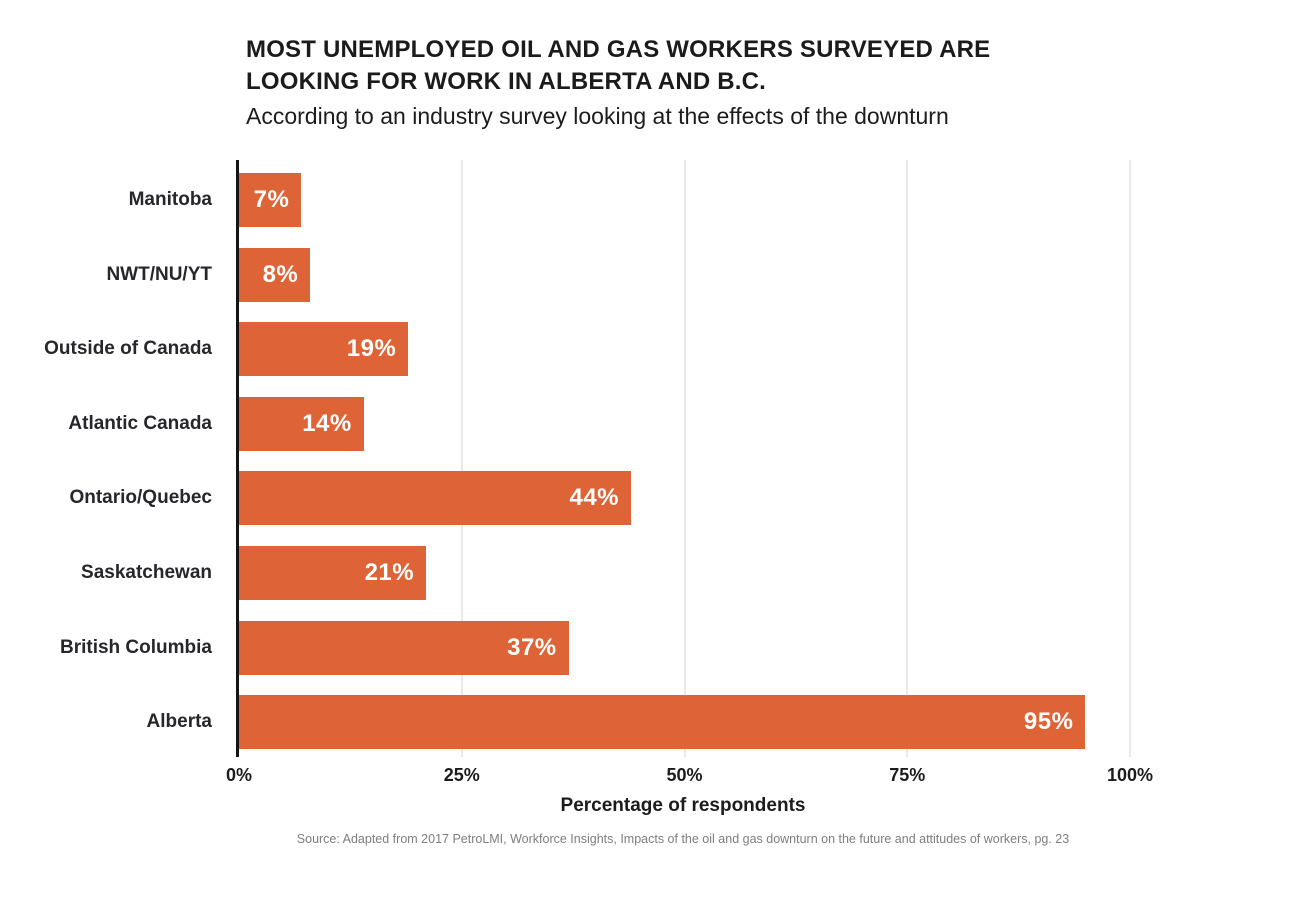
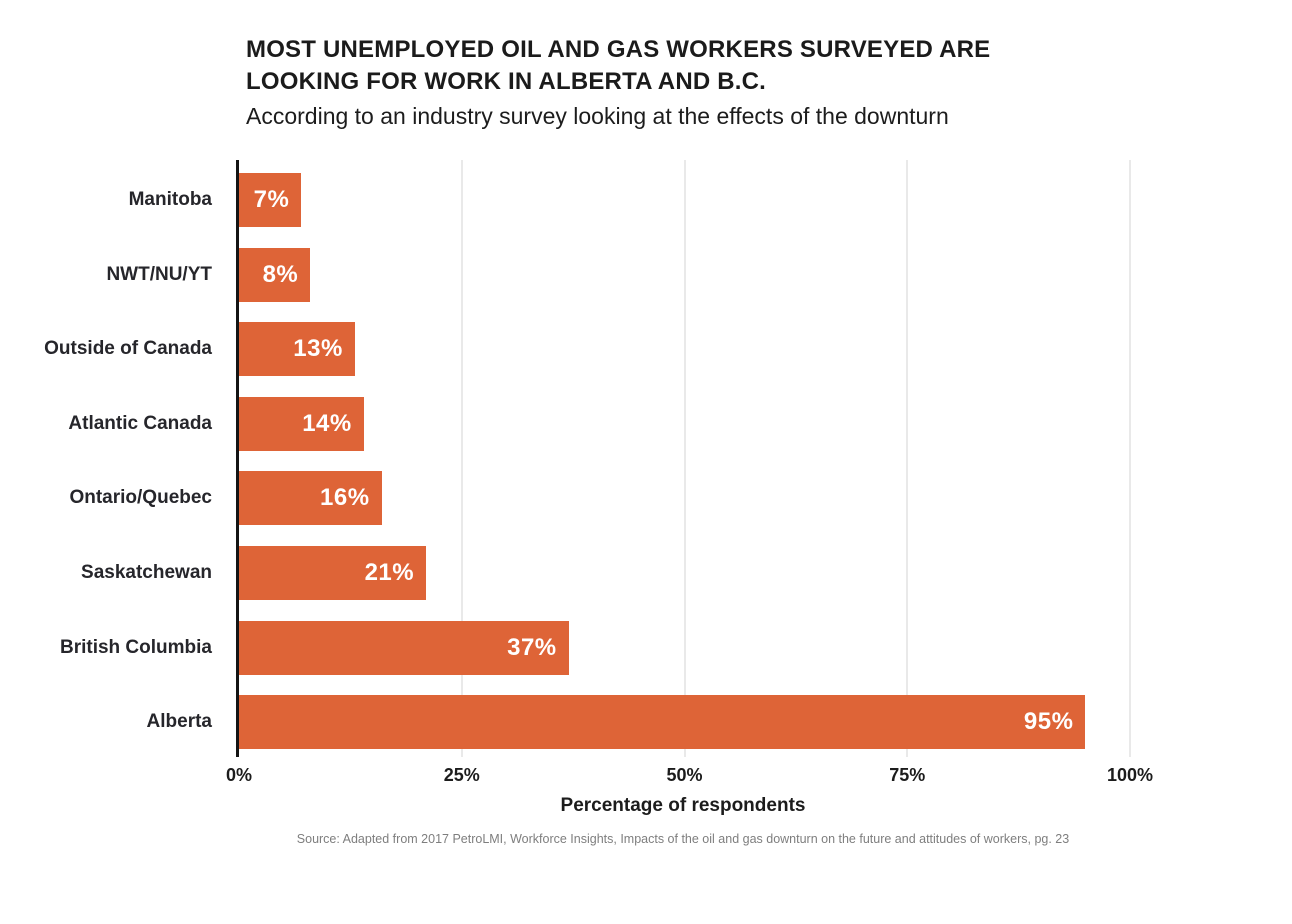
Outside of Canada: 19% -> 13%
Ontario/Quebec: 44% -> 16%
